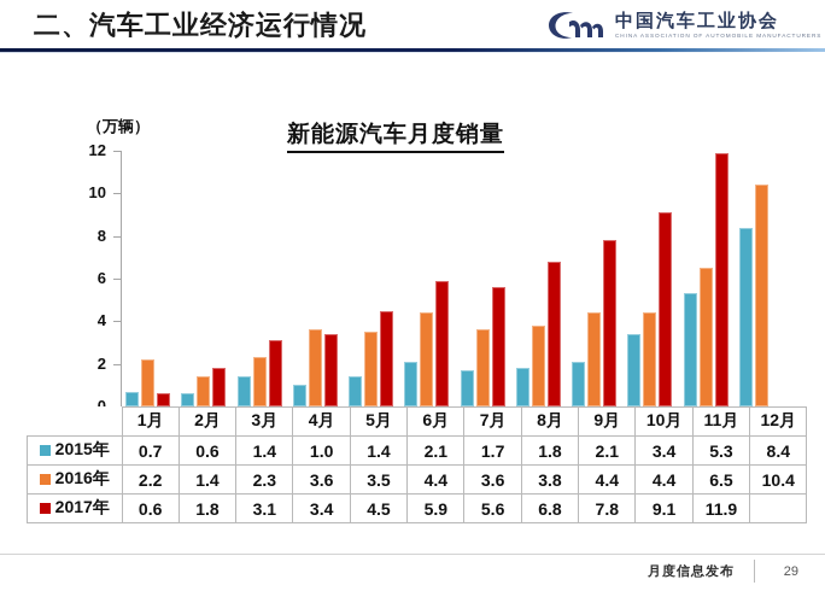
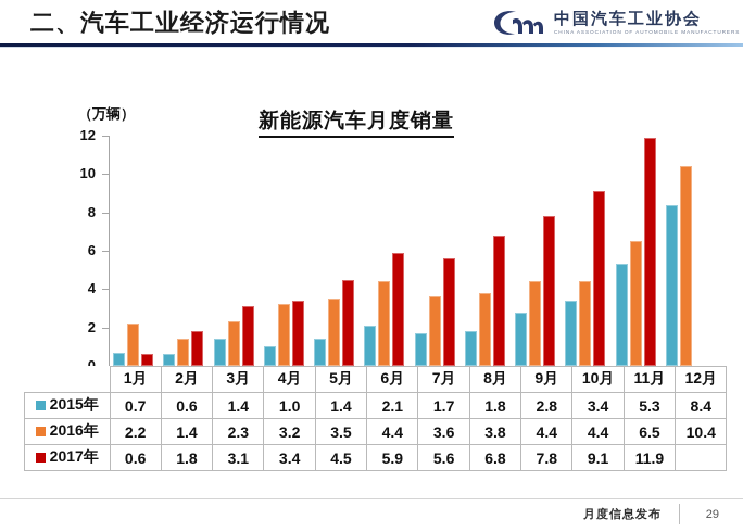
2016年/4月: 3.6 -> 3.2
2015年/9月: 2.1 -> 2.8
